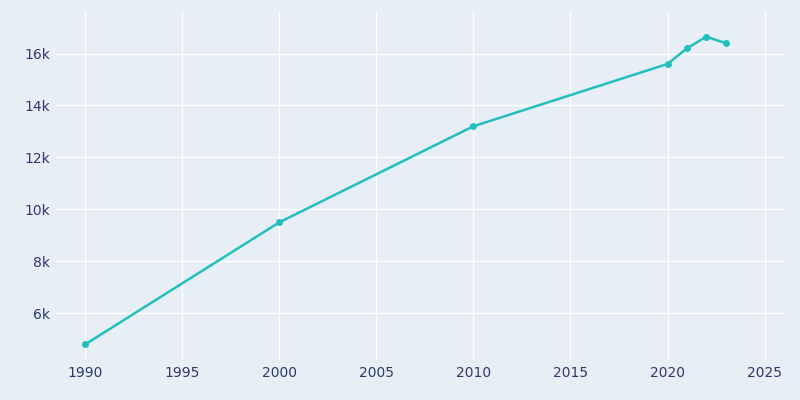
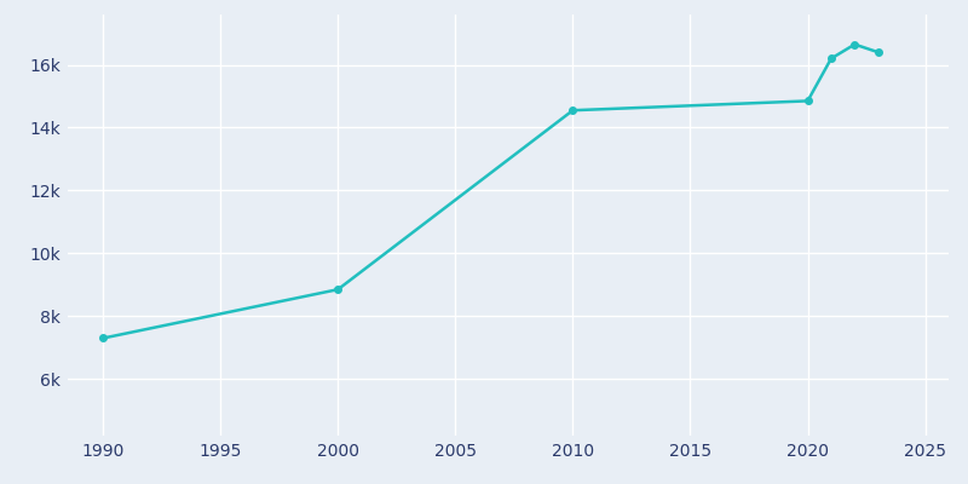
1990: 4.80k -> 7.30k
2000: 9.50k -> 8.85k
2010: 13.20k -> 14.55k
2020: 15.60k -> 14.85k
